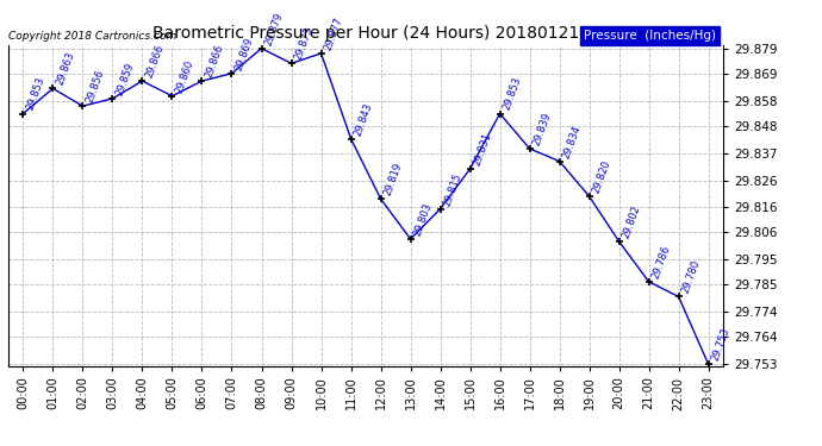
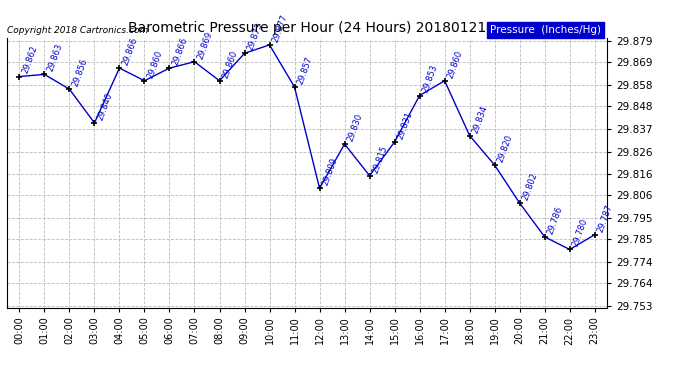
00:00: 29.853 -> 29.862
03:00: 29.859 -> 29.840
08:00: 29.879 -> 29.860
11:00: 29.843 -> 29.857
12:00: 29.819 -> 29.809
13:00: 29.803 -> 29.830
17:00: 29.839 -> 29.860
23:00: 29.753 -> 29.787
